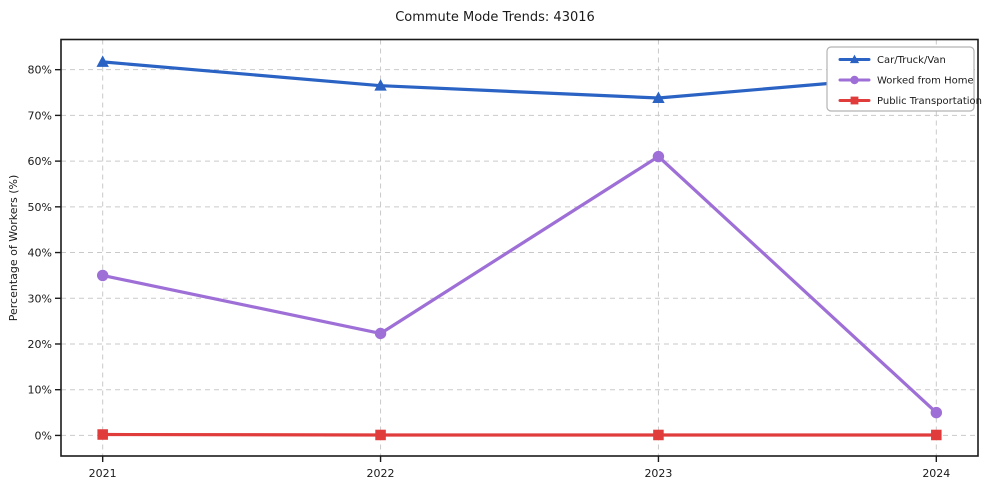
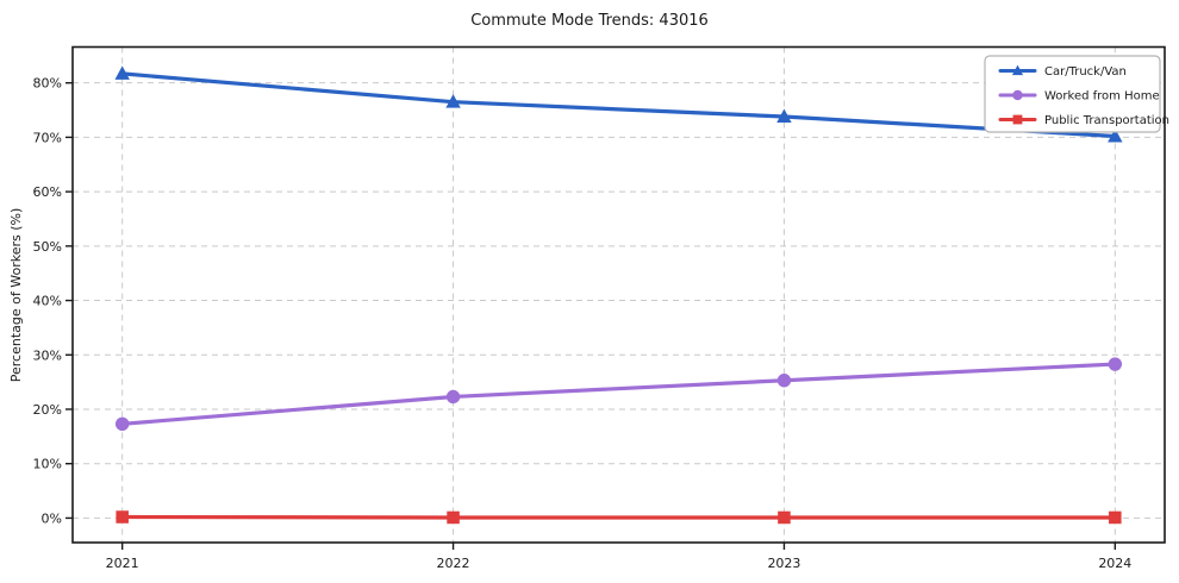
Worked from Home/2021: 35% -> 17%
Worked from Home/2023: 61% -> 25%
Car/Truck/Van/2024: 79% -> 70%
Worked from Home/2024: 5% -> 28%
